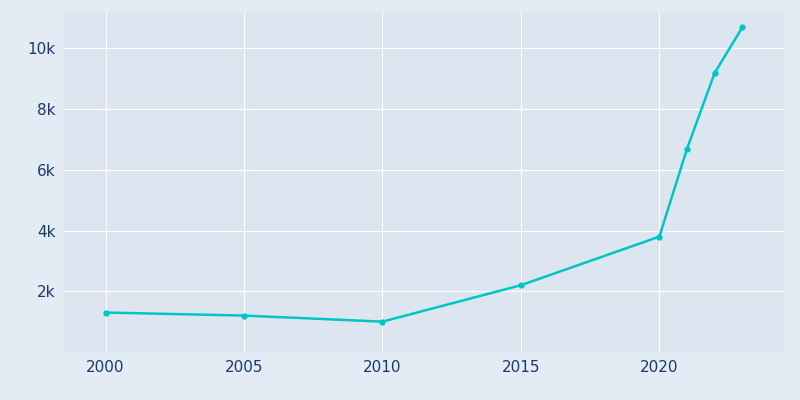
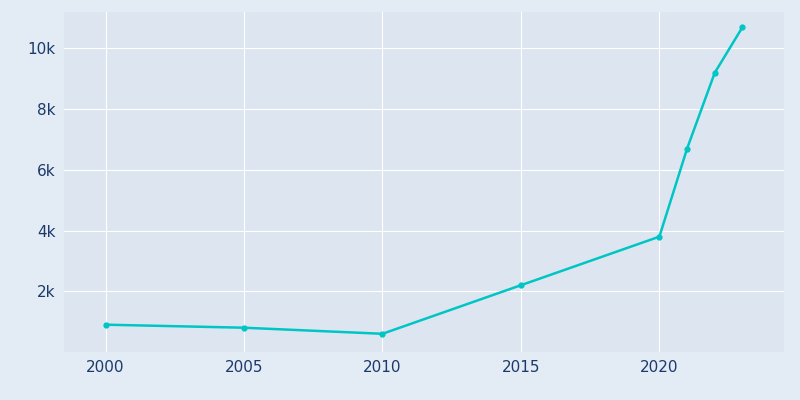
2000: 1.3k -> 0.9k
2005: 1.2k -> 0.8k
2010: 1.0k -> 0.6k
